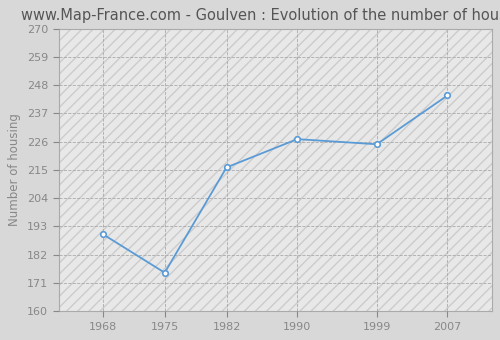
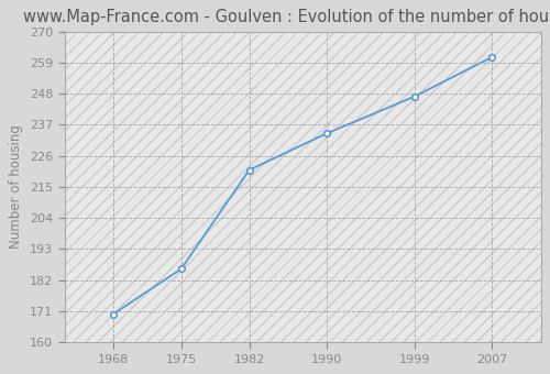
1968: 190 -> 170
1975: 175 -> 186
1982: 216 -> 221
1990: 227 -> 234
1999: 225 -> 247
2007: 244 -> 261
